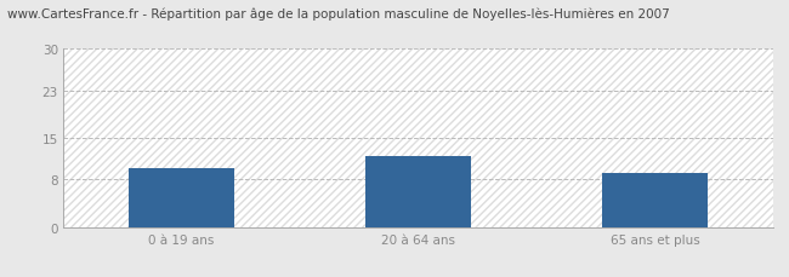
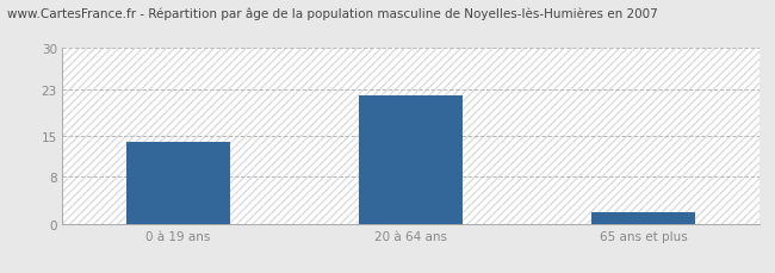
0 à 19 ans: 10 -> 14
20 à 64 ans: 12 -> 22
65 ans et plus: 9 -> 2
